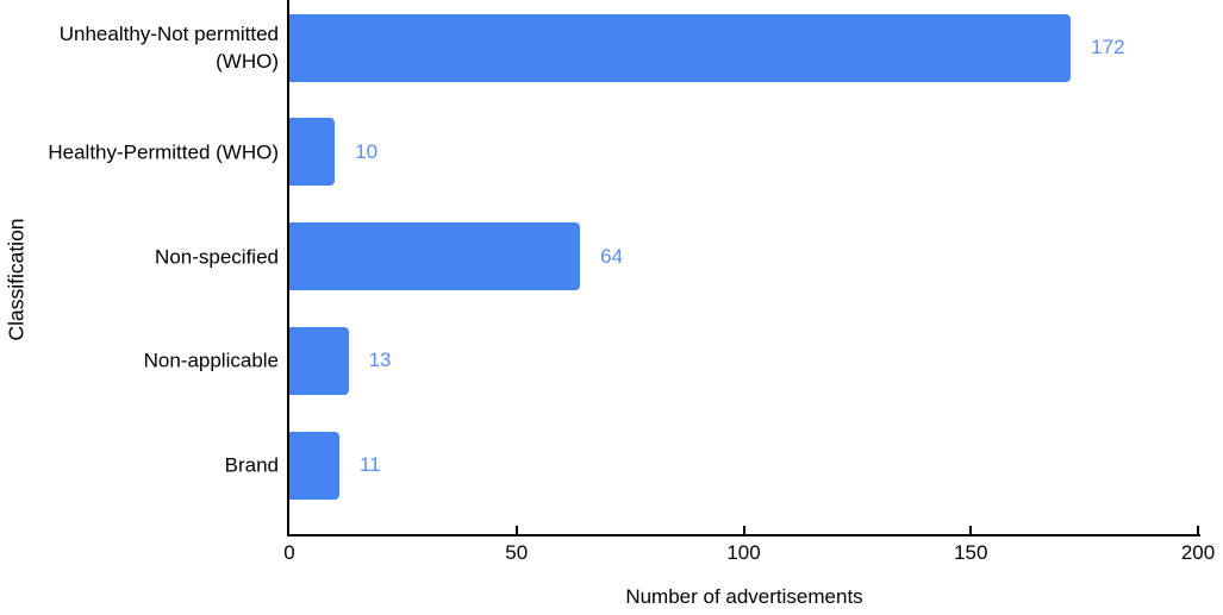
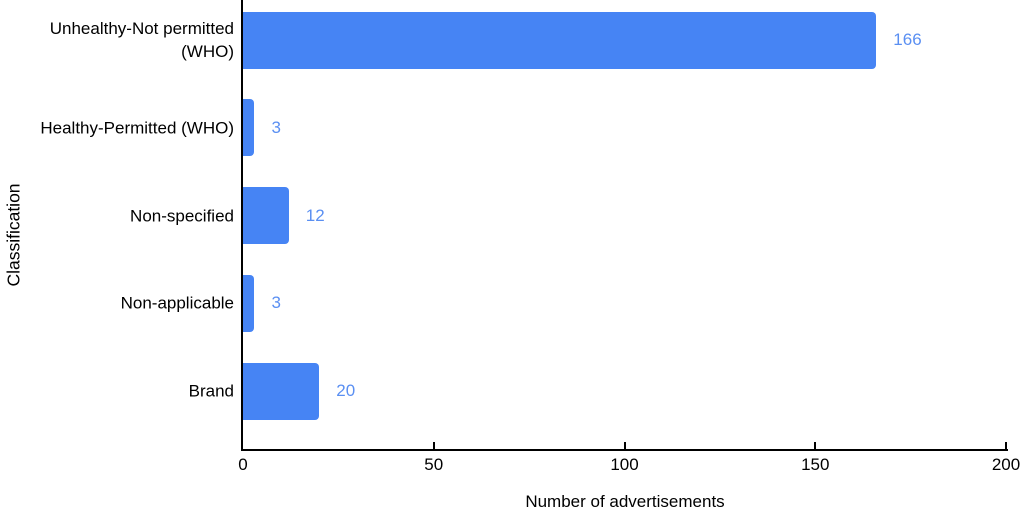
Unhealthy-Not permitted (WHO): 172 -> 166
Healthy-Permitted (WHO): 10 -> 3
Non-specified: 64 -> 12
Non-applicable: 13 -> 3
Brand: 11 -> 20
